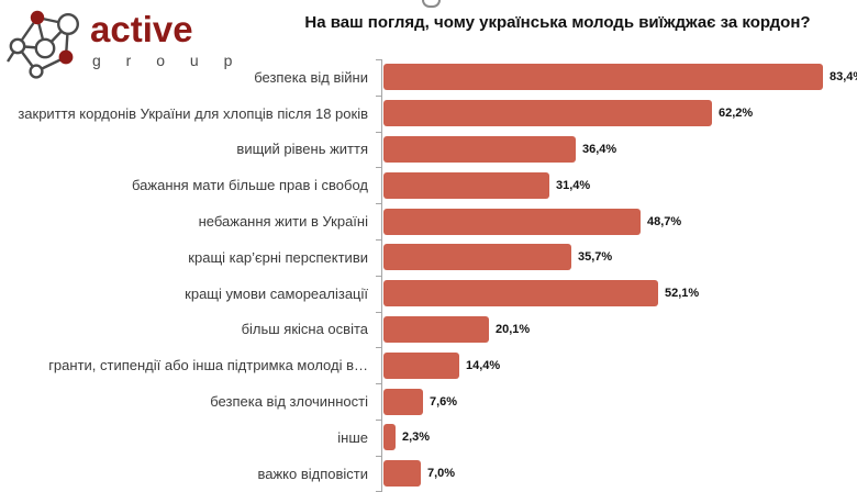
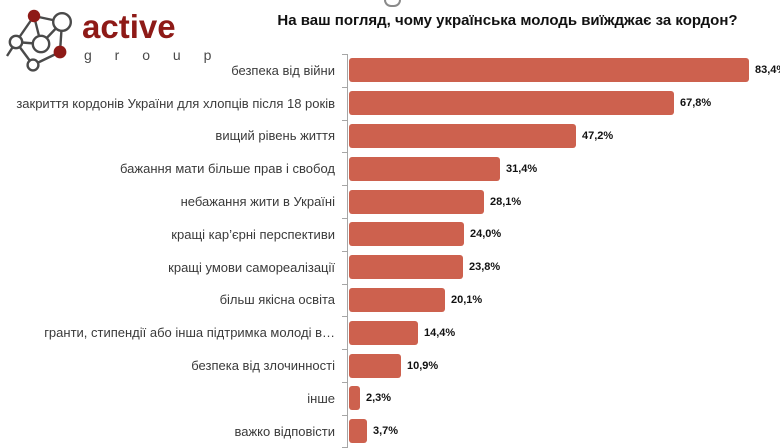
закриття кордонів України для хлопців після 18 років: 62,2% -> 67,8%
вищий рівень життя: 36,4% -> 47,2%
небажання жити в Україні: 48,7% -> 28,1%
кращі кар’єрні перспективи: 35,7% -> 24,0%
кращі умови самореалізації: 52,1% -> 23,8%
безпека від злочинності: 7,6% -> 10,9%
важко відповісти: 7,0% -> 3,7%
